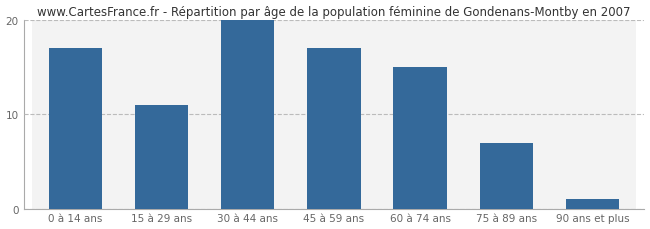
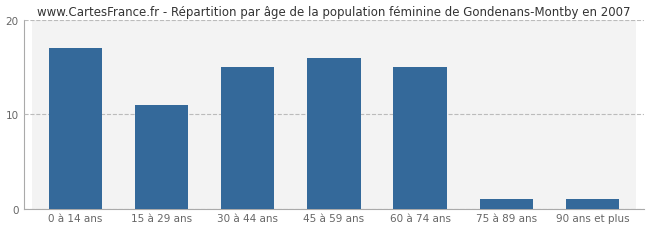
30 à 44 ans: 20 -> 15
45 à 59 ans: 17 -> 16
75 à 89 ans: 7 -> 1
